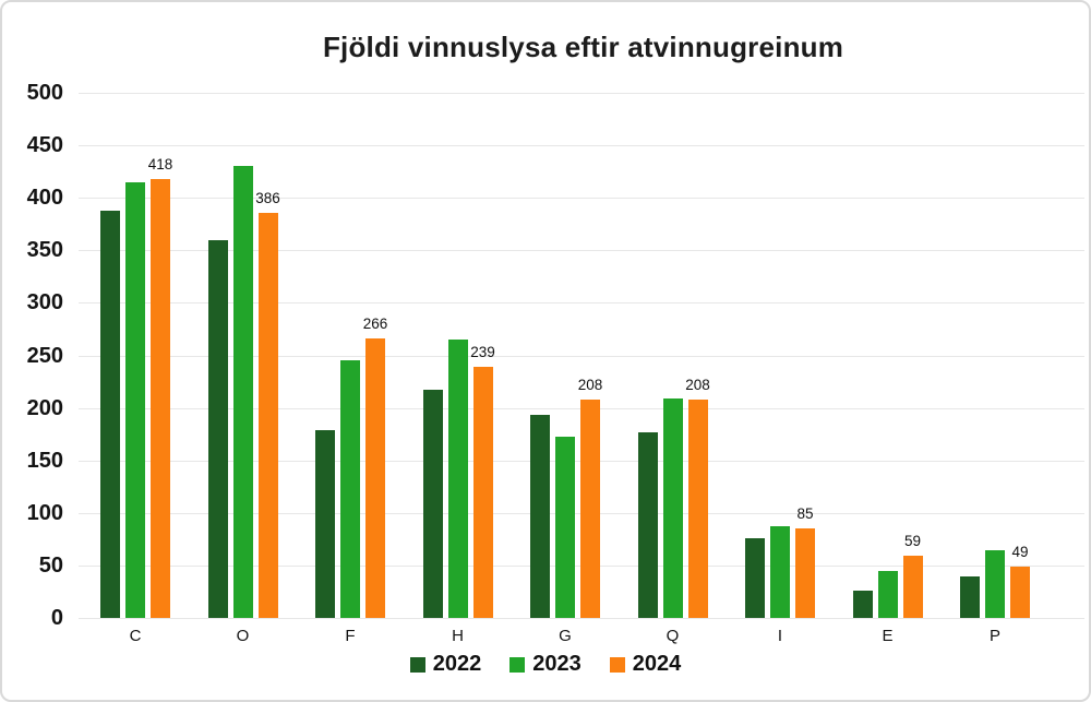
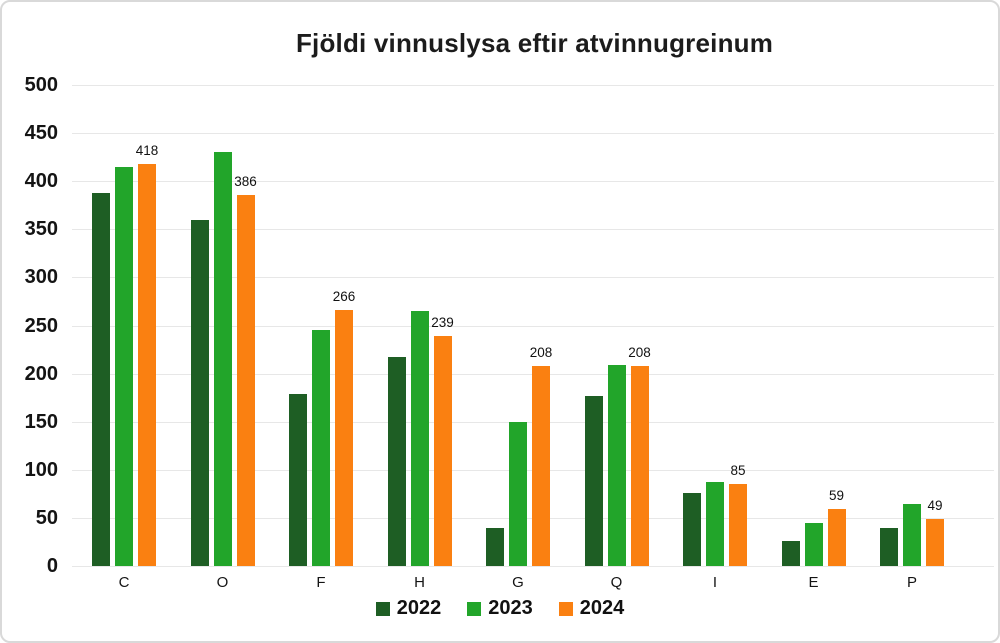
2022/G: 190 -> 40
2023/G: 170 -> 150
